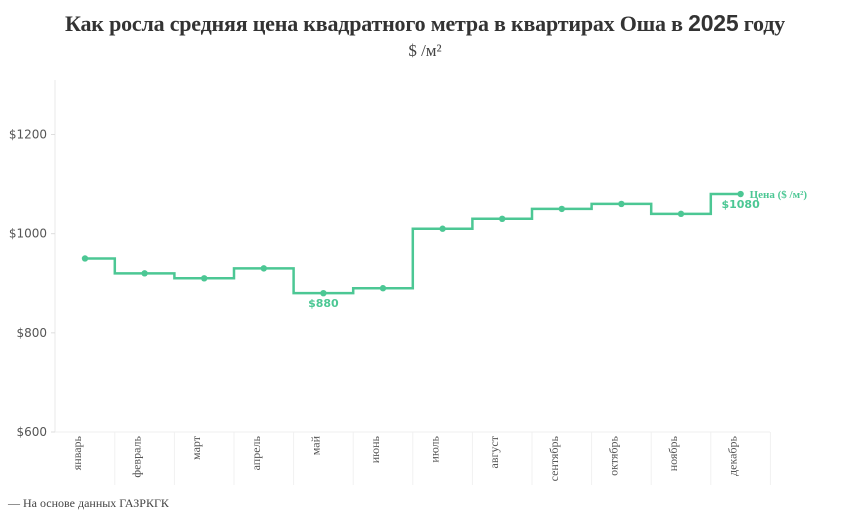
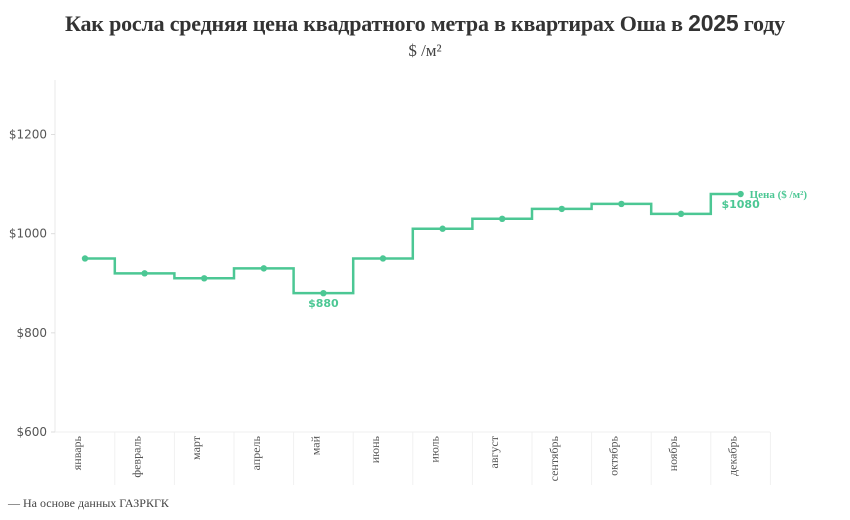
июнь: $890 -> $950
